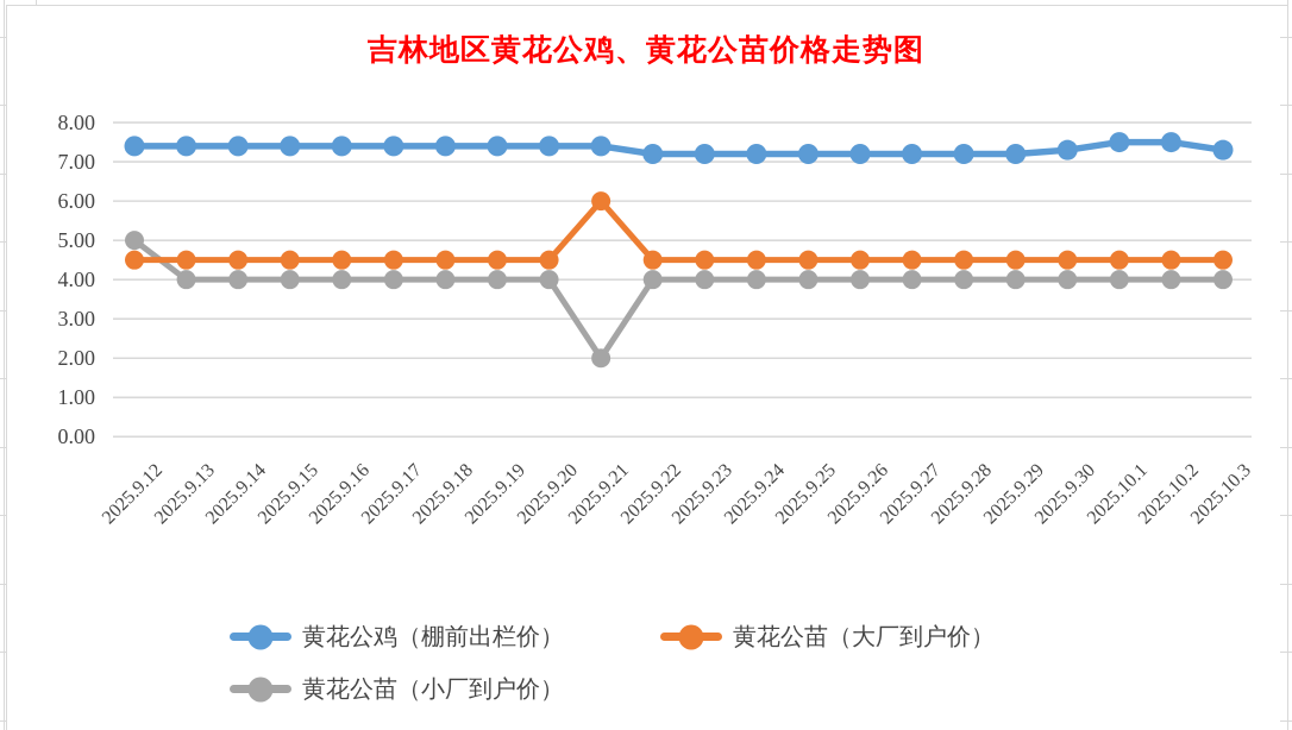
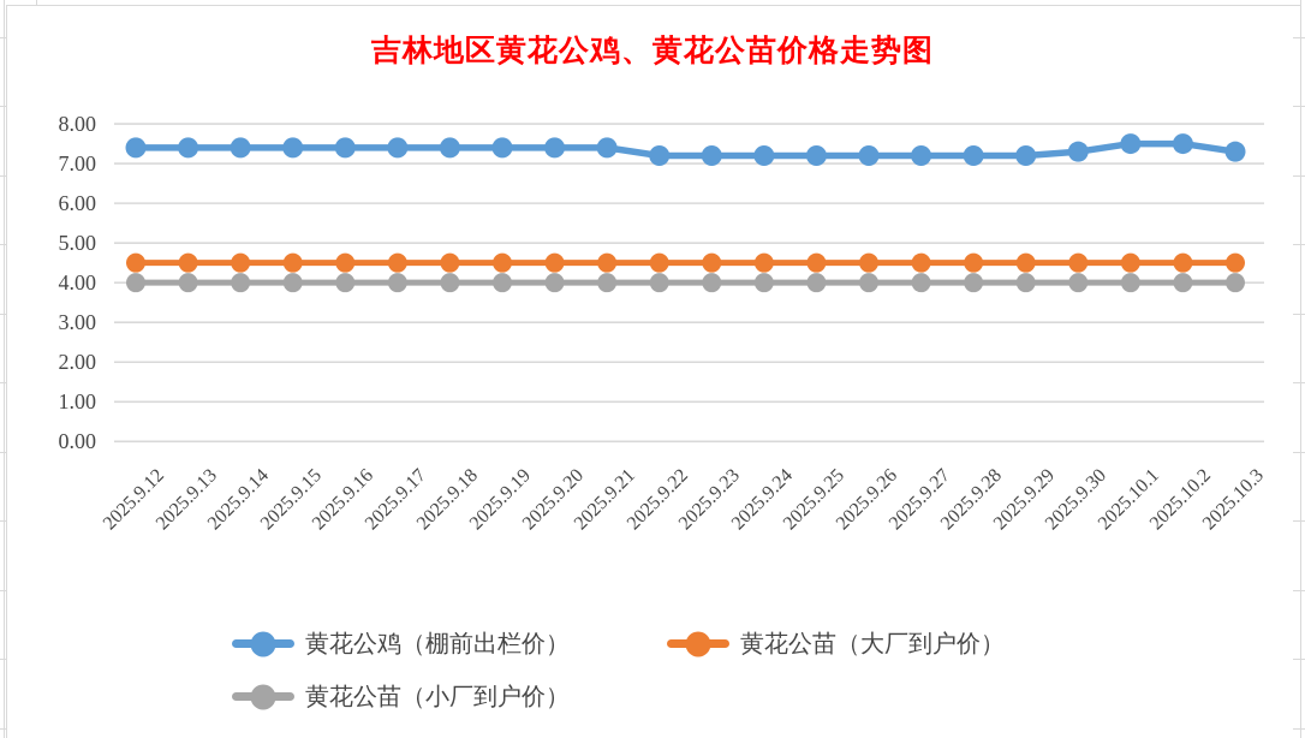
黄花公苗（小厂到户价）/2025.9.12: 5 -> 4
黄花公苗（大厂到户价）/2025.9.21: 6.0 -> 4.5
黄花公苗（小厂到户价）/2025.9.21: 2 -> 4
